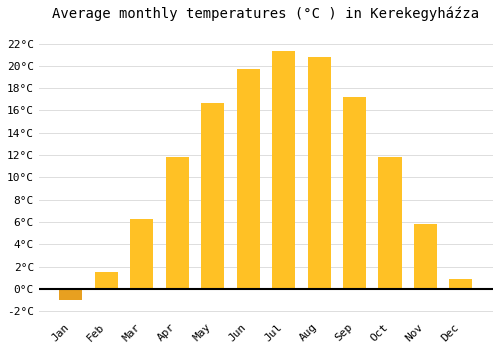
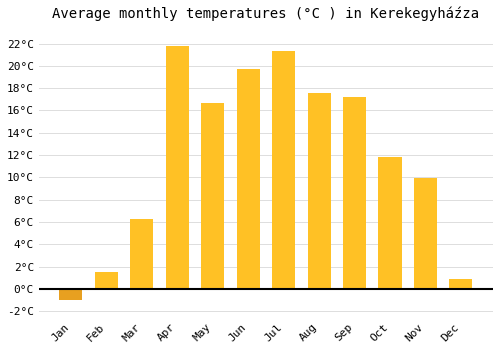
Apr: 11.8°C -> 21.8°C
Aug: 20.8°C -> 17.6°C
Nov: 5.8°C -> 9.9°C
